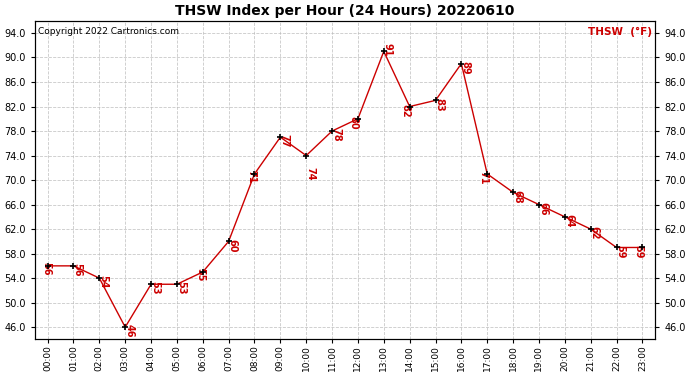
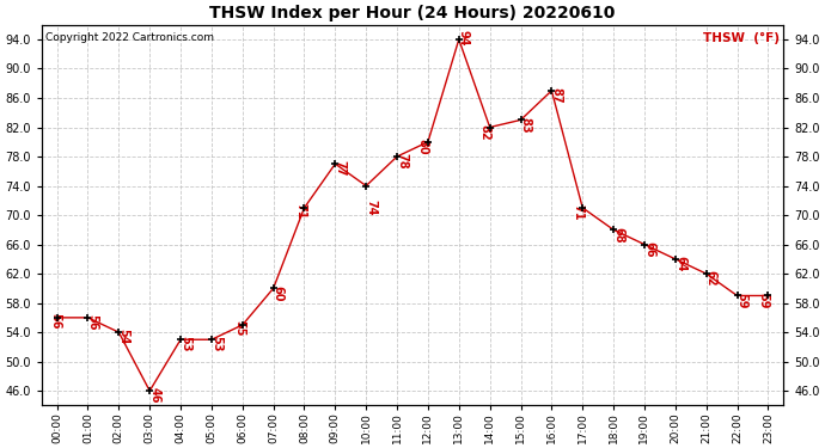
13:00: 91 -> 94
16:00: 89 -> 87
